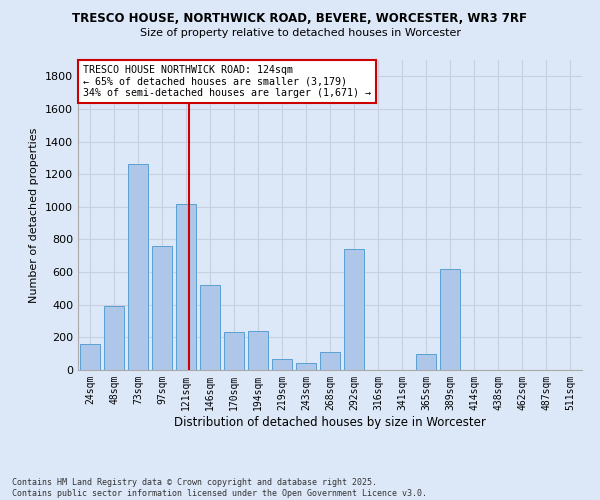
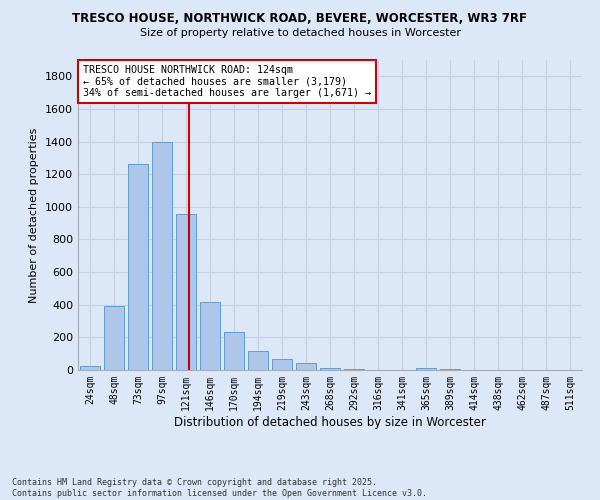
24sqm: 160 -> 20
97sqm: 760 -> 1400
121sqm: 1020 -> 960
146sqm: 520 -> 420
194sqm: 240 -> 120
268sqm: 110 -> 20
292sqm: 740 -> 10
365sqm: 100 -> 20
389sqm: 620 -> 0
